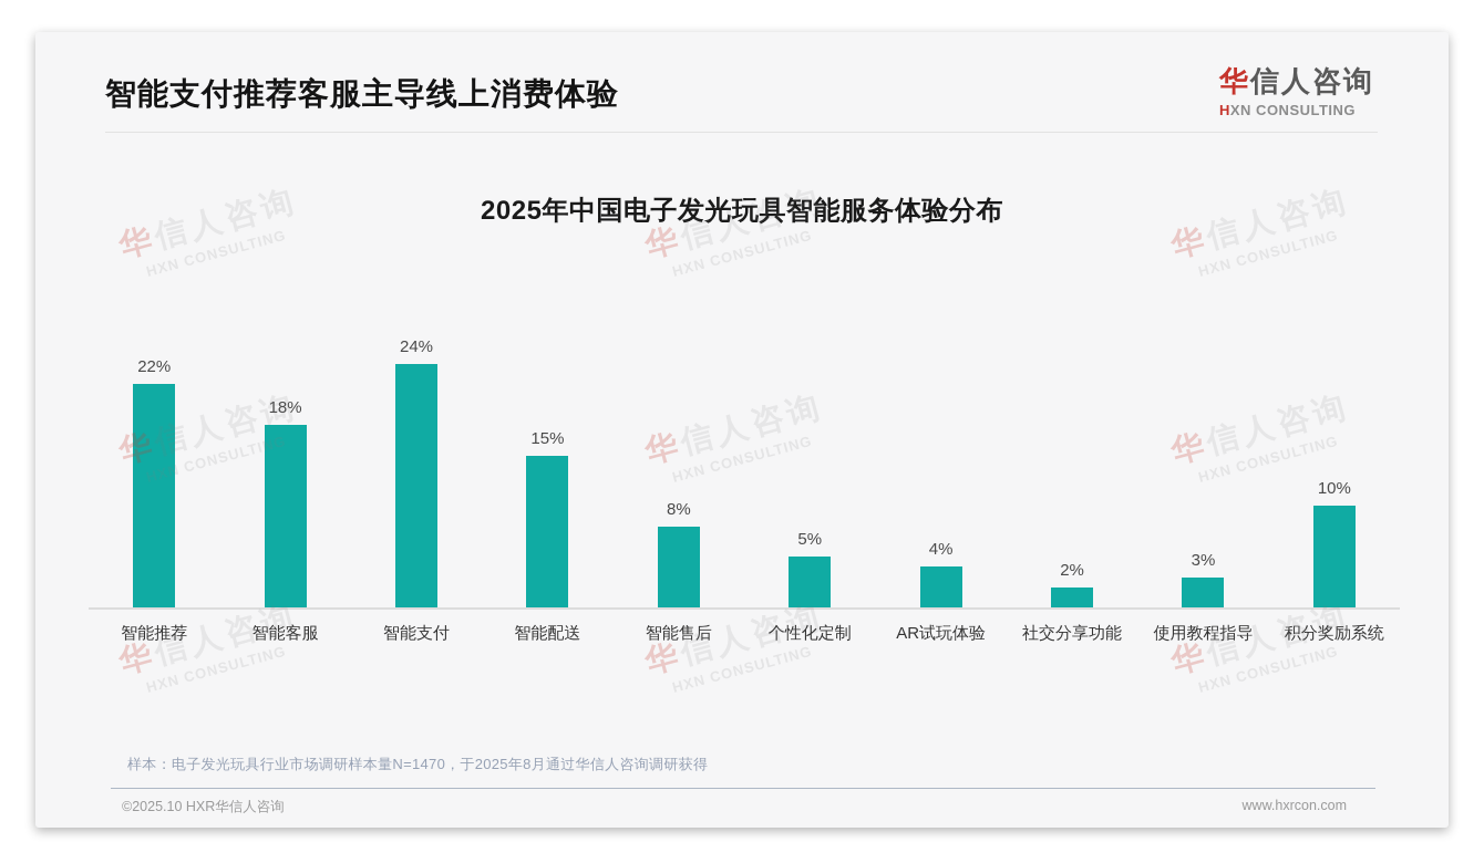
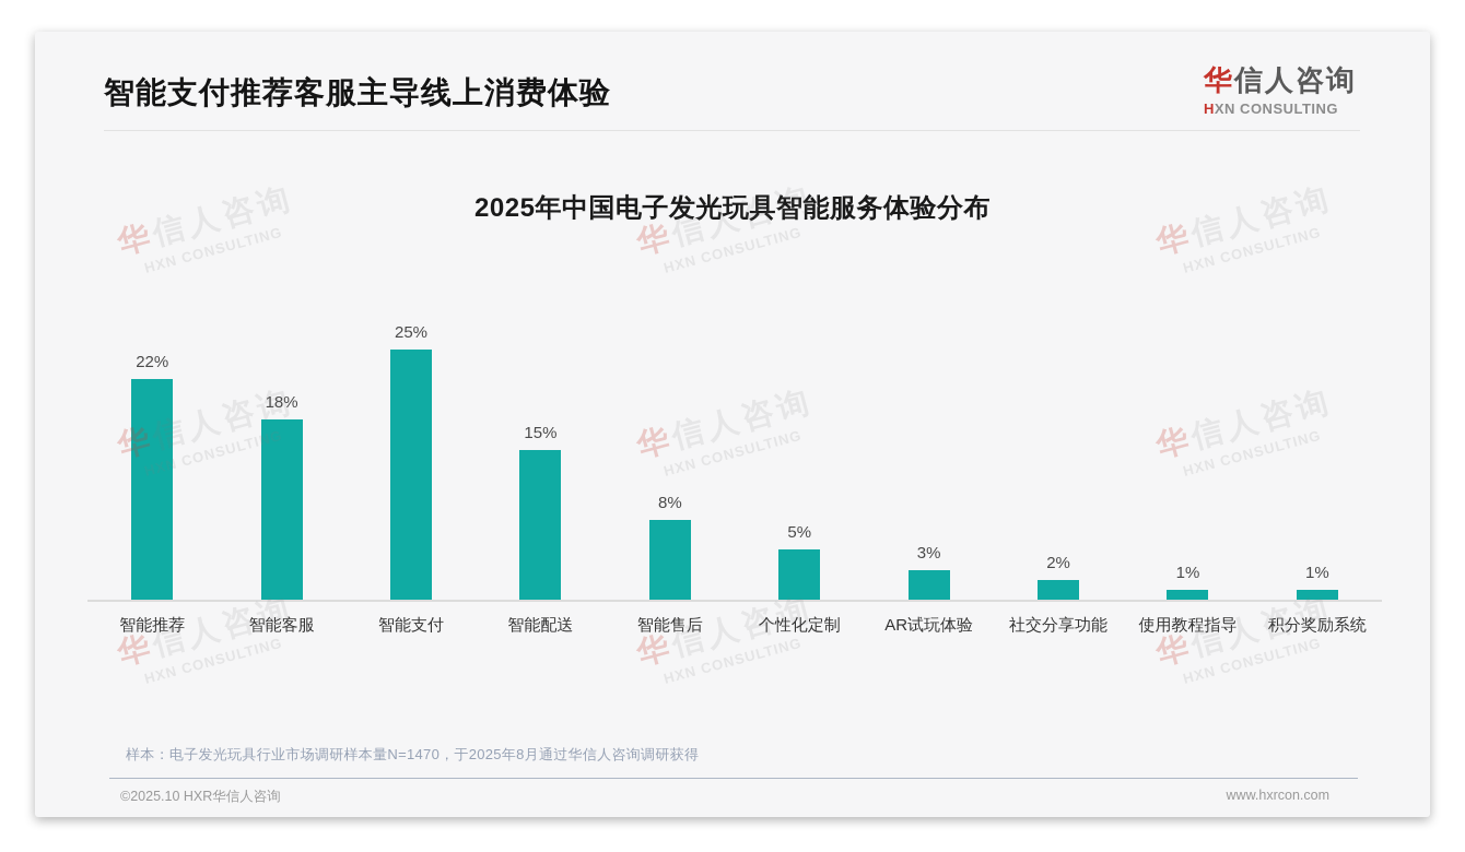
智能支付: 24% -> 25%
AR试玩体验: 4% -> 3%
使用教程指导: 3% -> 1%
积分奖励系统: 10% -> 1%
